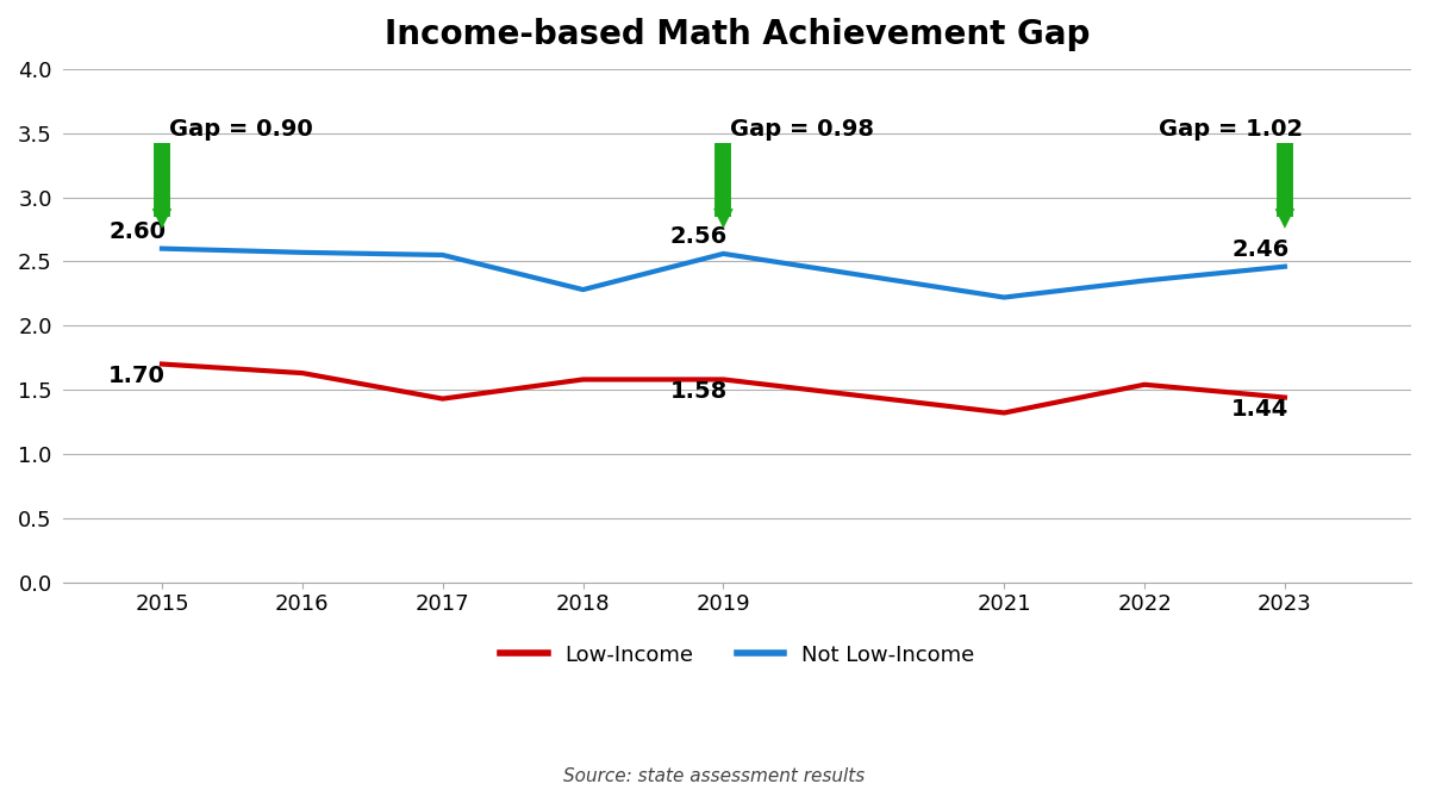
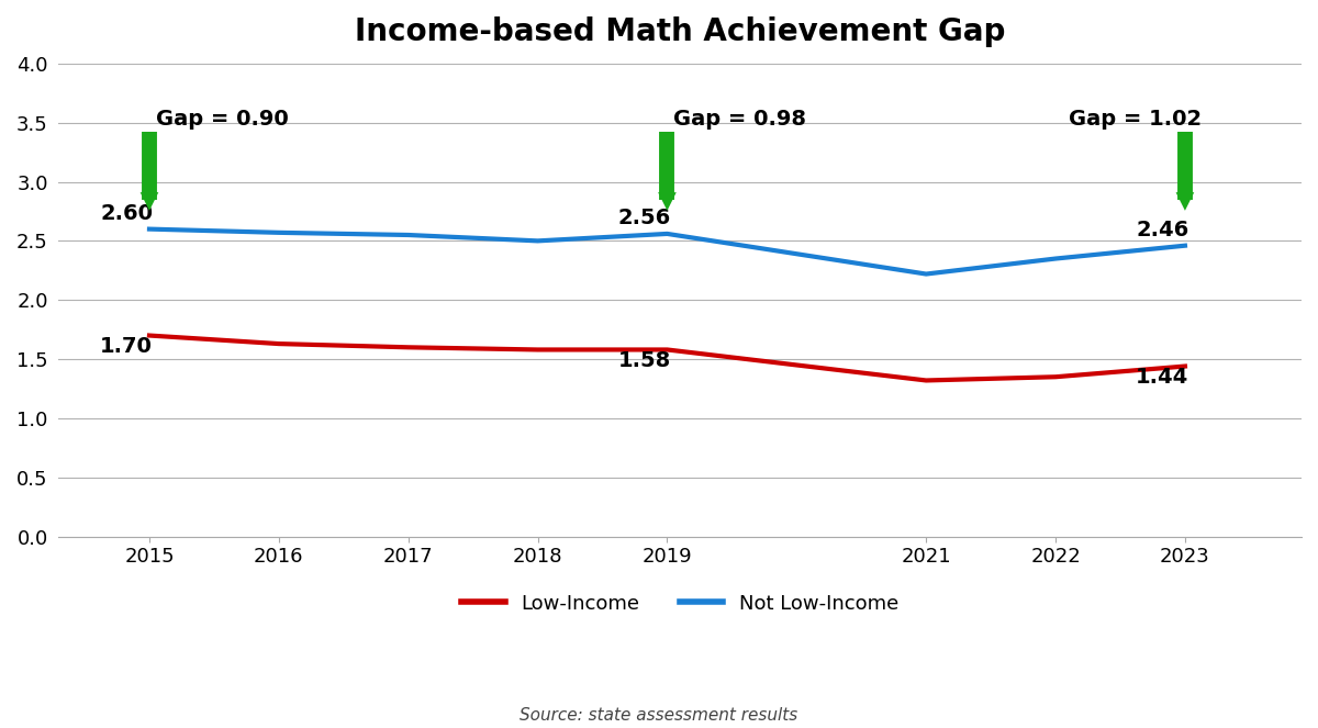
Low-Income/2017: 1.43 -> 1.60
Not Low-Income/2018: 2.28 -> 2.50
Low-Income/2022: 1.54 -> 1.35
